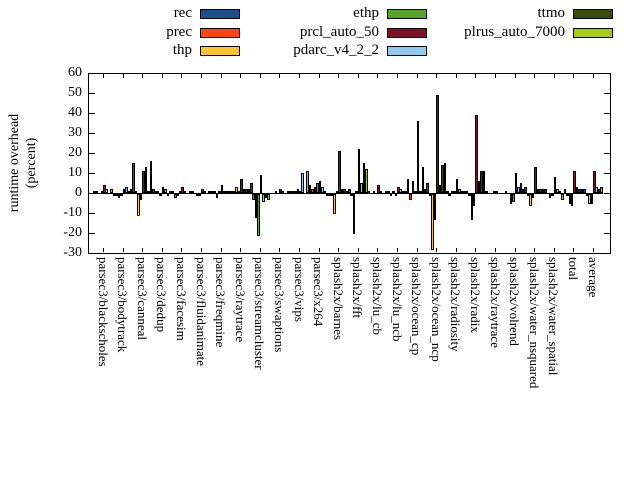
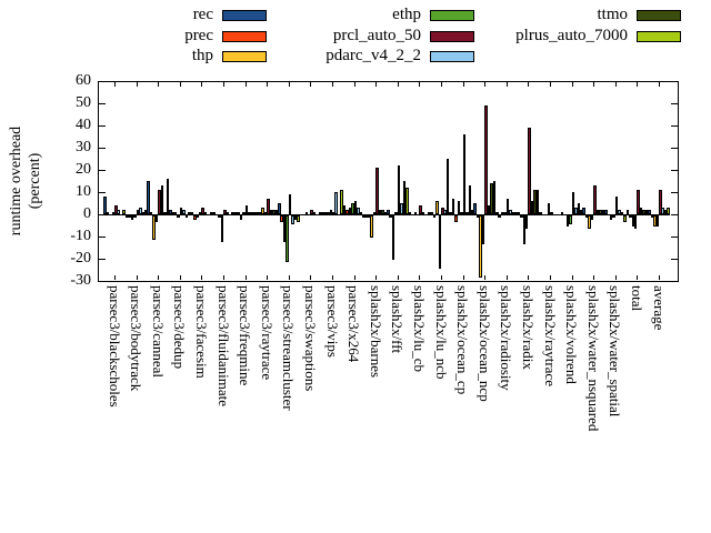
rec/parsec3/blackscholes: 1 -> 8
ethp/parsec3/fluidanimate: -1 -> -12
thp/splash2x/lu_ncb: 1 -> 6
ethp/splash2x/lu_ncb: -1 -> -24
ttmo/splash2x/lu_ncb: 1 -> 25
ethp/splash2x/raytrace: 1 -> 5
